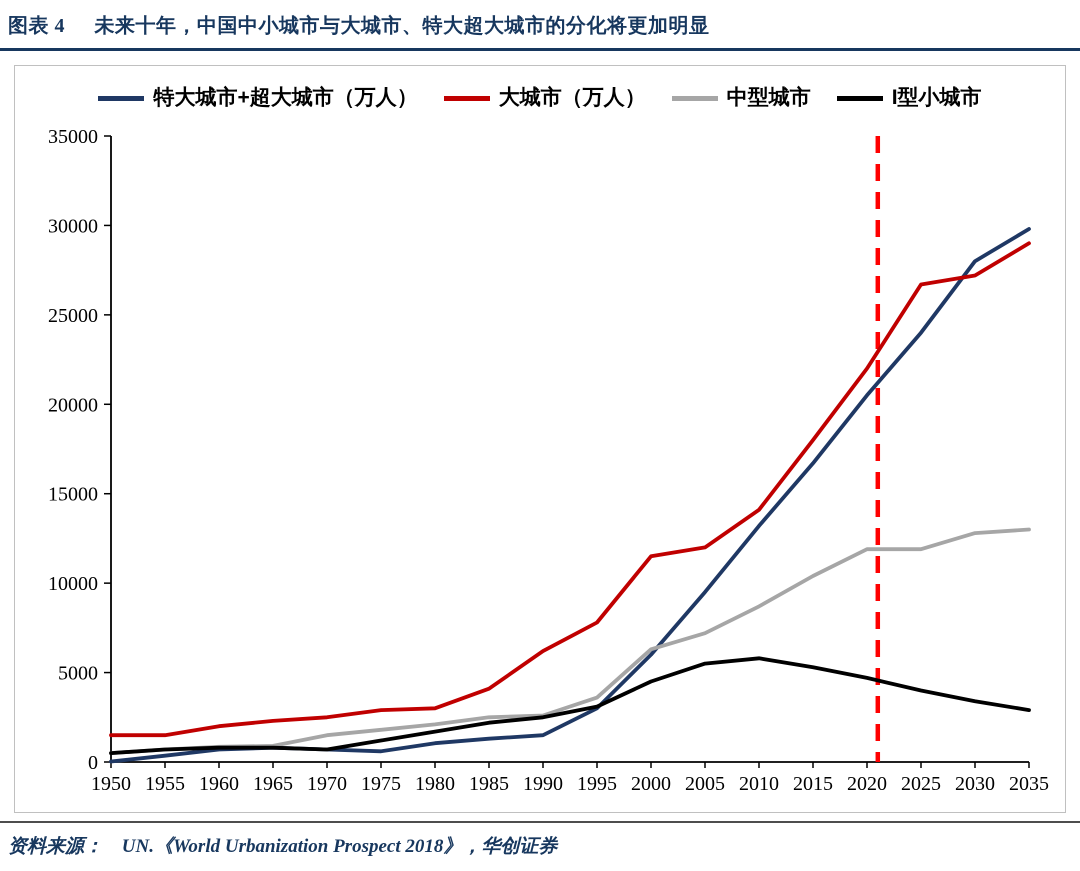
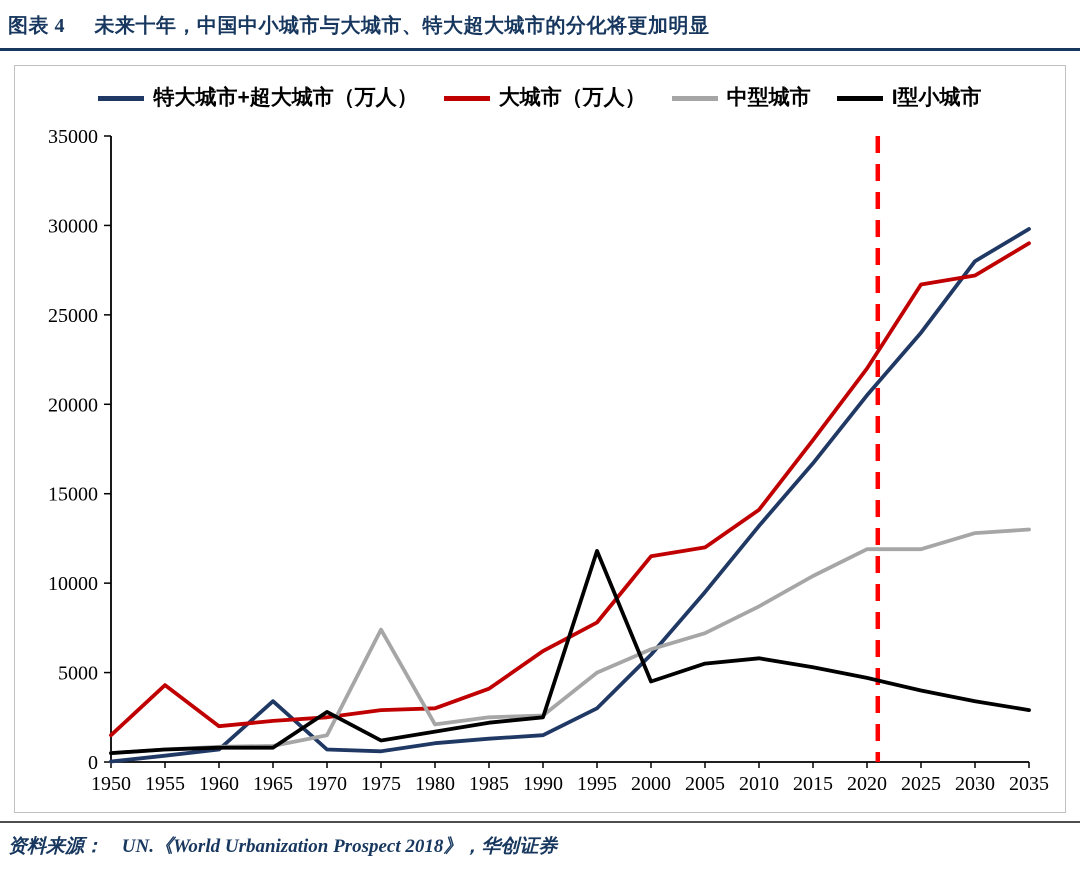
大城市（万人）/1955: 1500 -> 4300
特大城市+超大城市（万人）/1965: 800 -> 3400
I型小城市/1970: 700 -> 2800
中型城市/1975: 1800 -> 7400
中型城市/1995: 3600 -> 5000
I型小城市/1995: 3100 -> 11800
